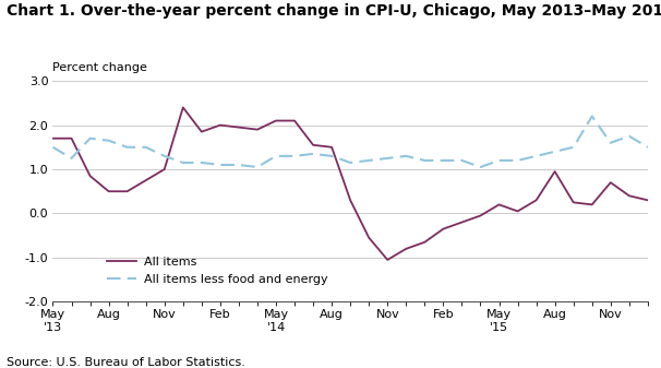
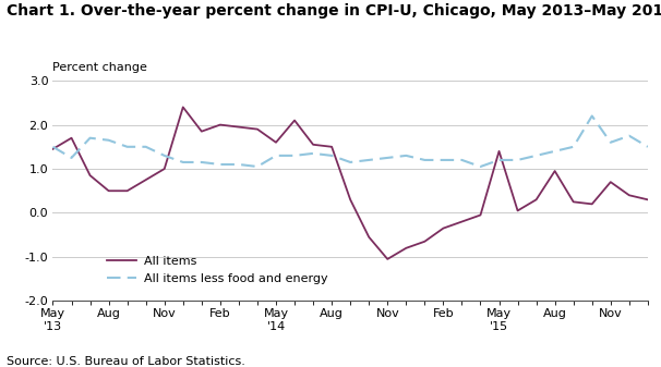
All items/May '13: 1.70 -> 1.45
All items/May '14: 2.10 -> 1.60
All items/May '15: 0.20 -> 1.40
